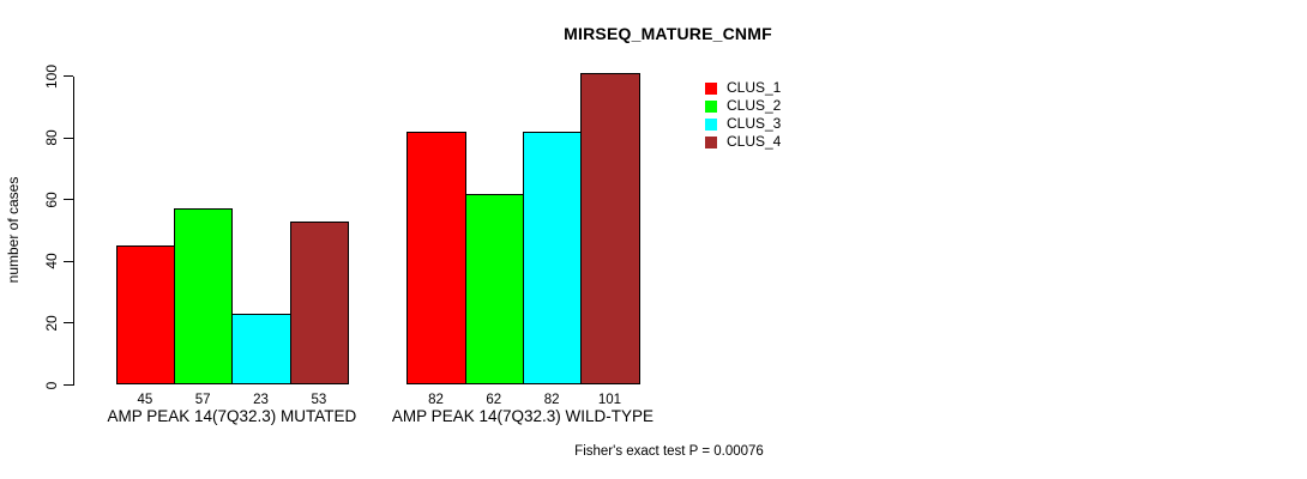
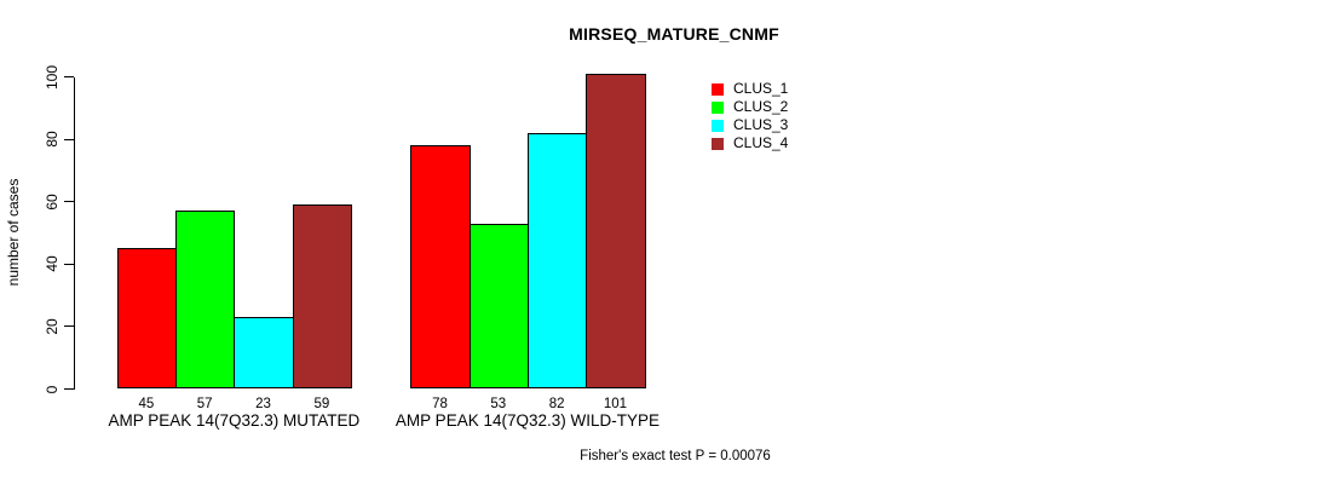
CLUS_4/AMP PEAK 14(7Q32.3) MUTATED: 53 -> 59
CLUS_1/AMP PEAK 14(7Q32.3) WILD-TYPE: 82 -> 78
CLUS_2/AMP PEAK 14(7Q32.3) WILD-TYPE: 62 -> 53
